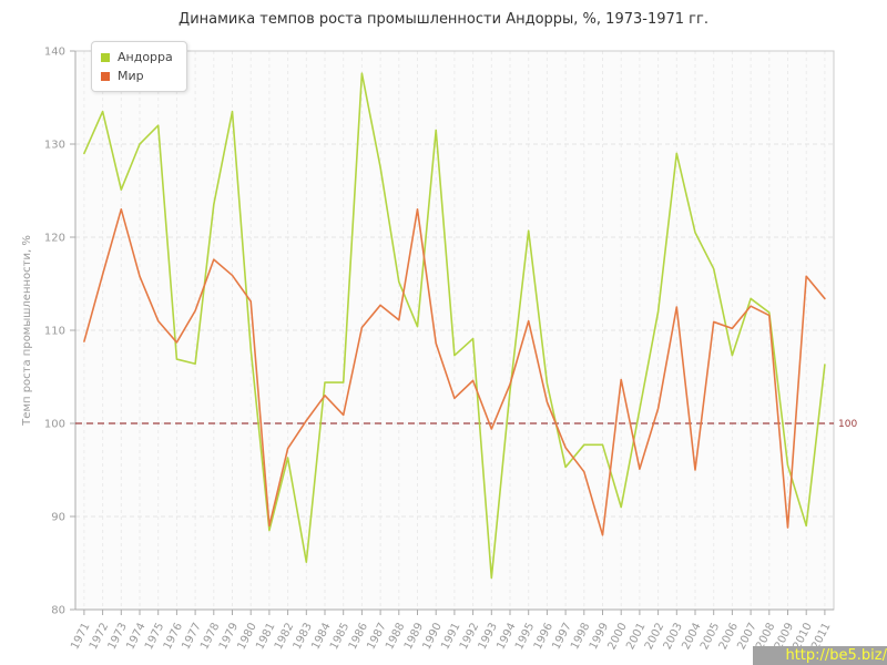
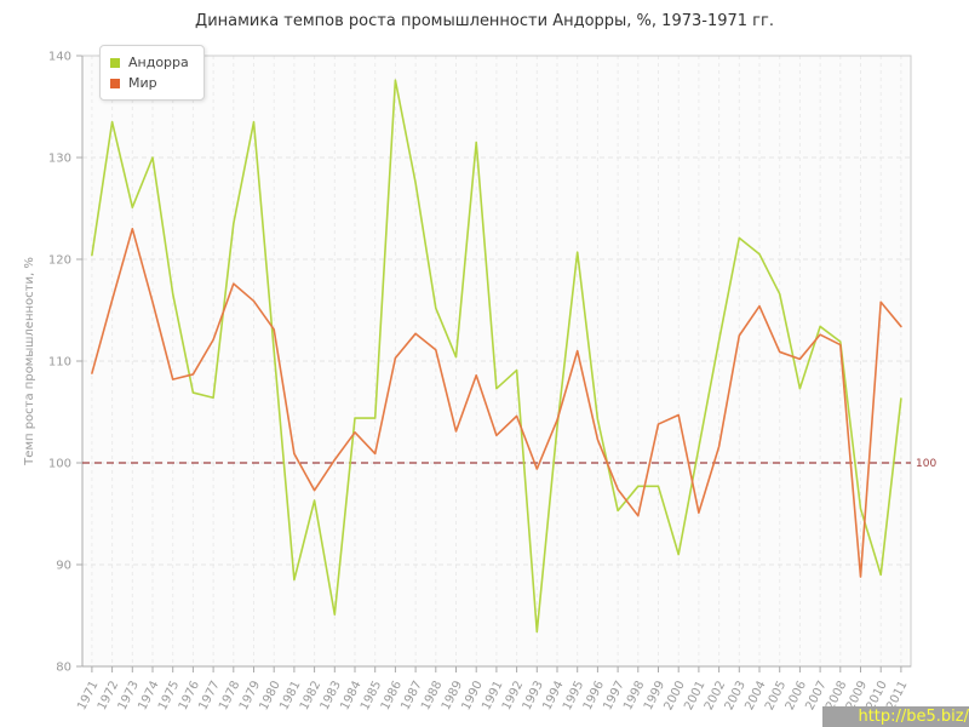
Андорра/1971: 129 -> 120
Андорра/1975: 132 -> 117
Мир/1975: 111 -> 108
Андорра/1980: 108 -> 111
Мир/1981: 89 -> 101
Мир/1989: 123 -> 103
Мир/1999: 88 -> 104
Андорра/2003: 129 -> 122
Мир/2004: 95 -> 115
